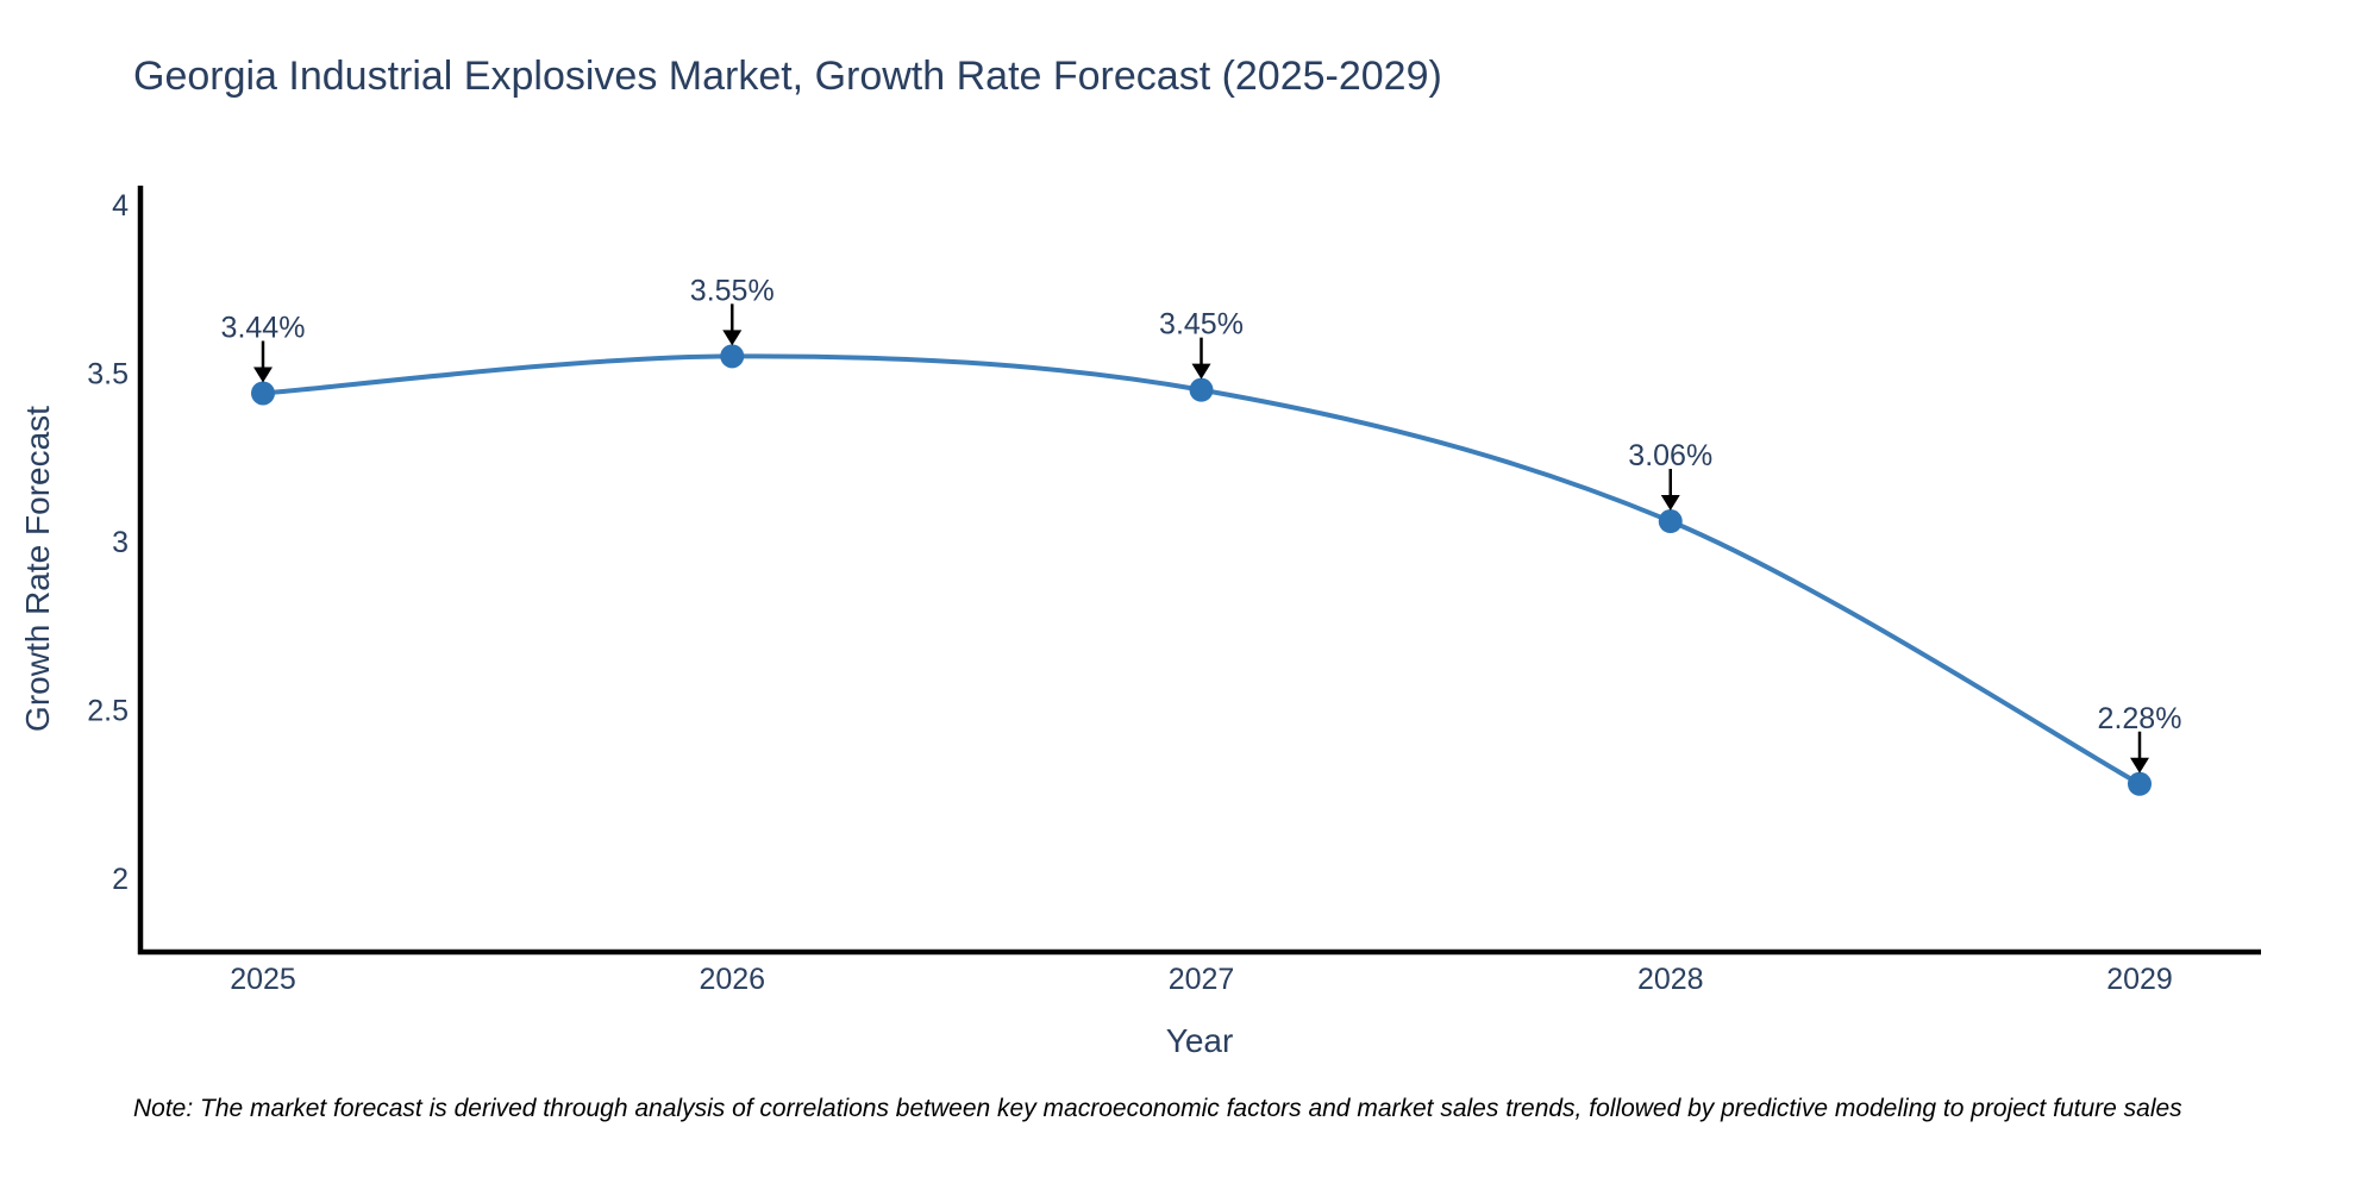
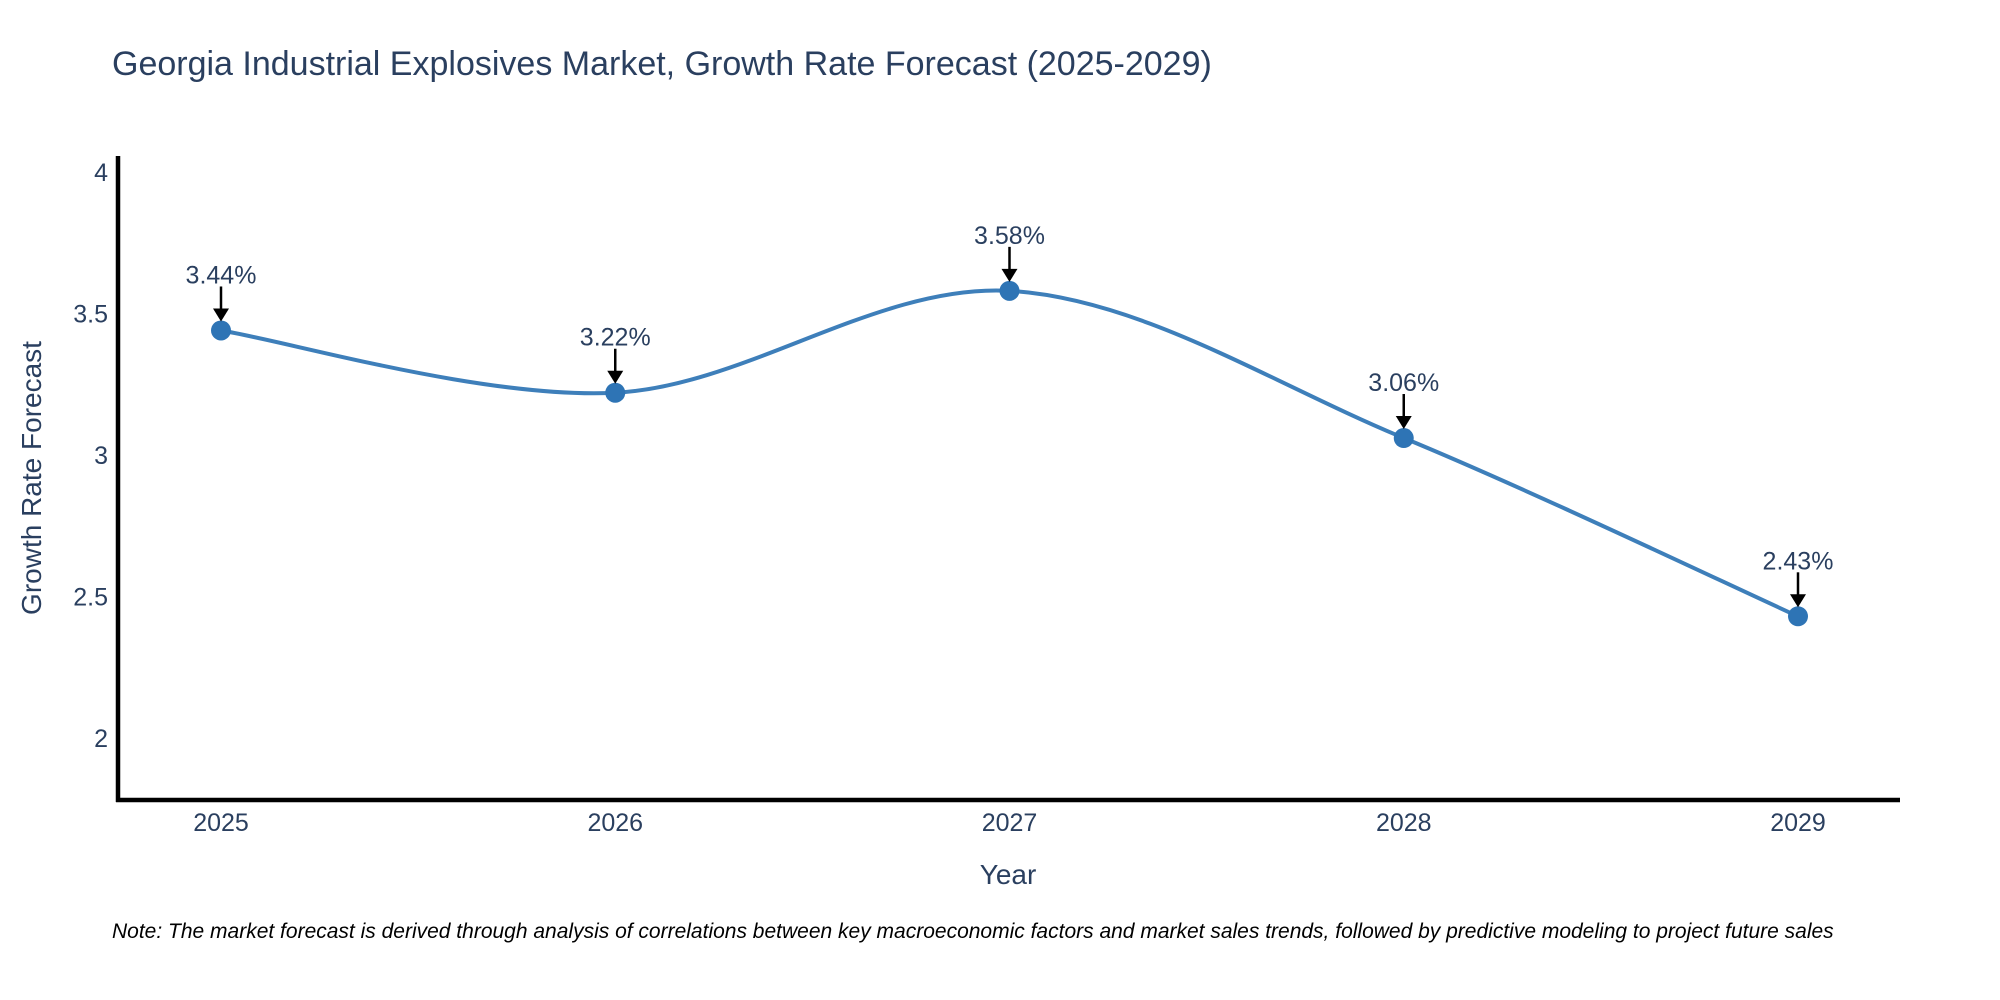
2026: 3.55% -> 3.22%
2027: 3.45% -> 3.58%
2029: 2.28% -> 2.43%
